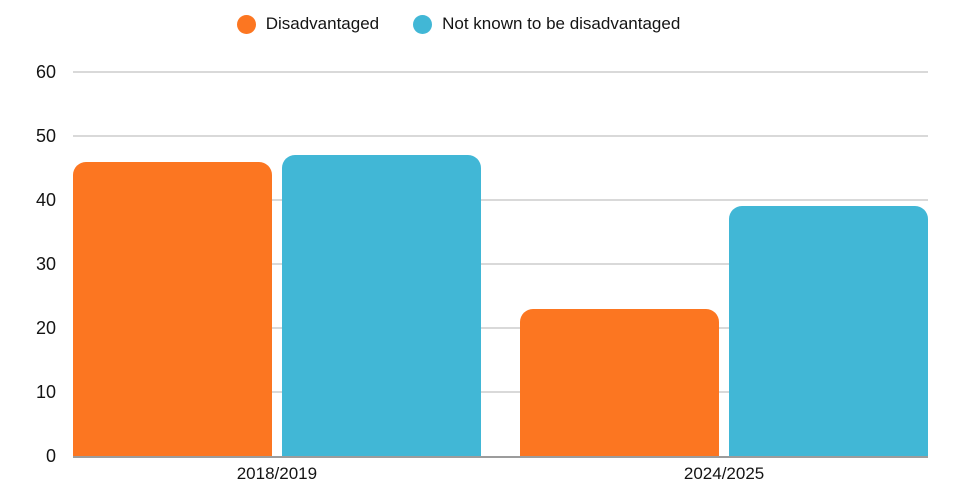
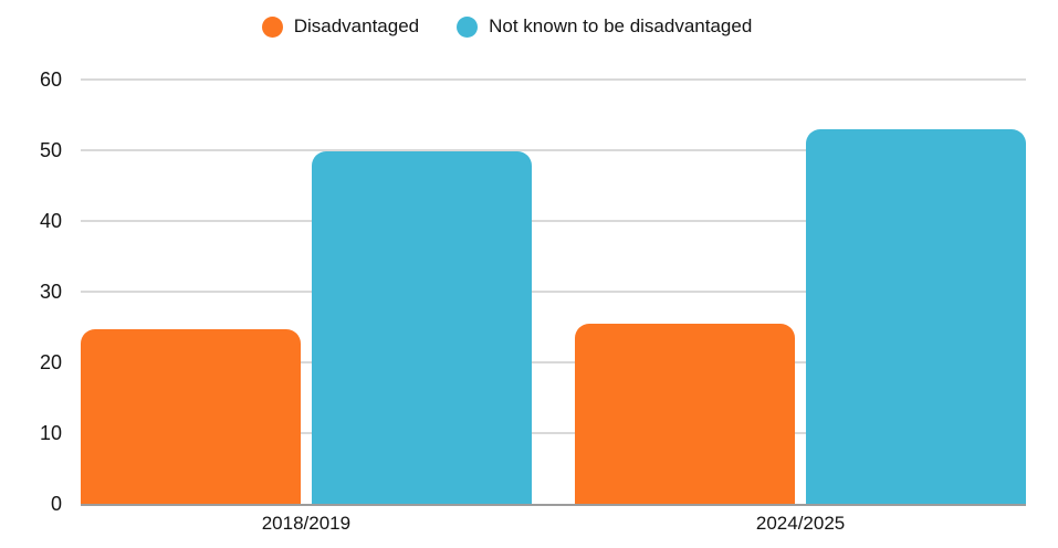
Disadvantaged/2018/2019: 46 -> 25
Not known to be disadvantaged/2018/2019: 47 -> 50
Disadvantaged/2024/2025: 23 -> 26
Not known to be disadvantaged/2024/2025: 39 -> 53
